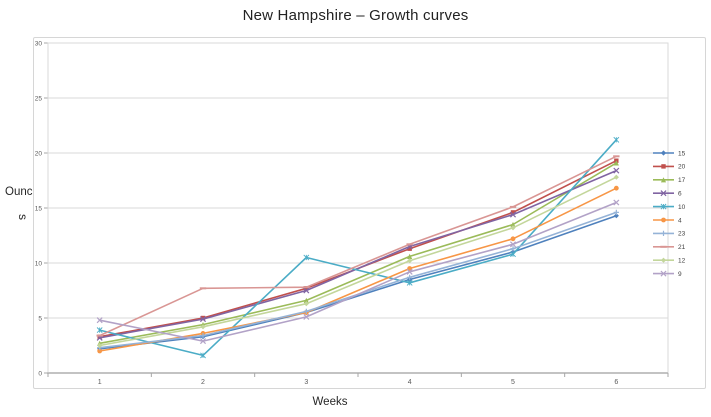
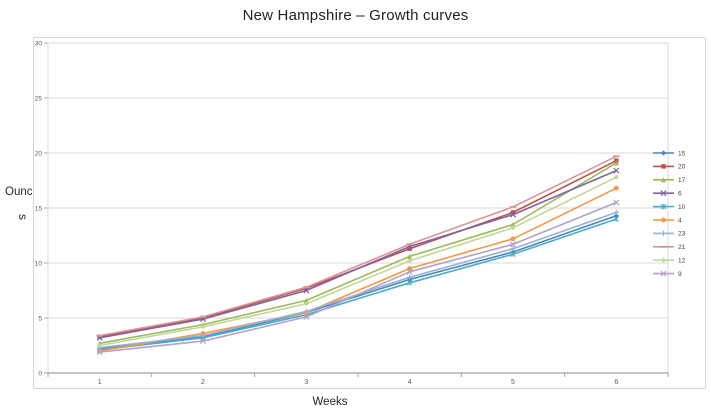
10/1: 3.9 -> 2.1
9/1: 4.8 -> 1.9
10/2: 1.6 -> 3.2
21/2: 7.7 -> 5.1
10/3: 10.5 -> 5.3
10/6: 21.2 -> 14.0
